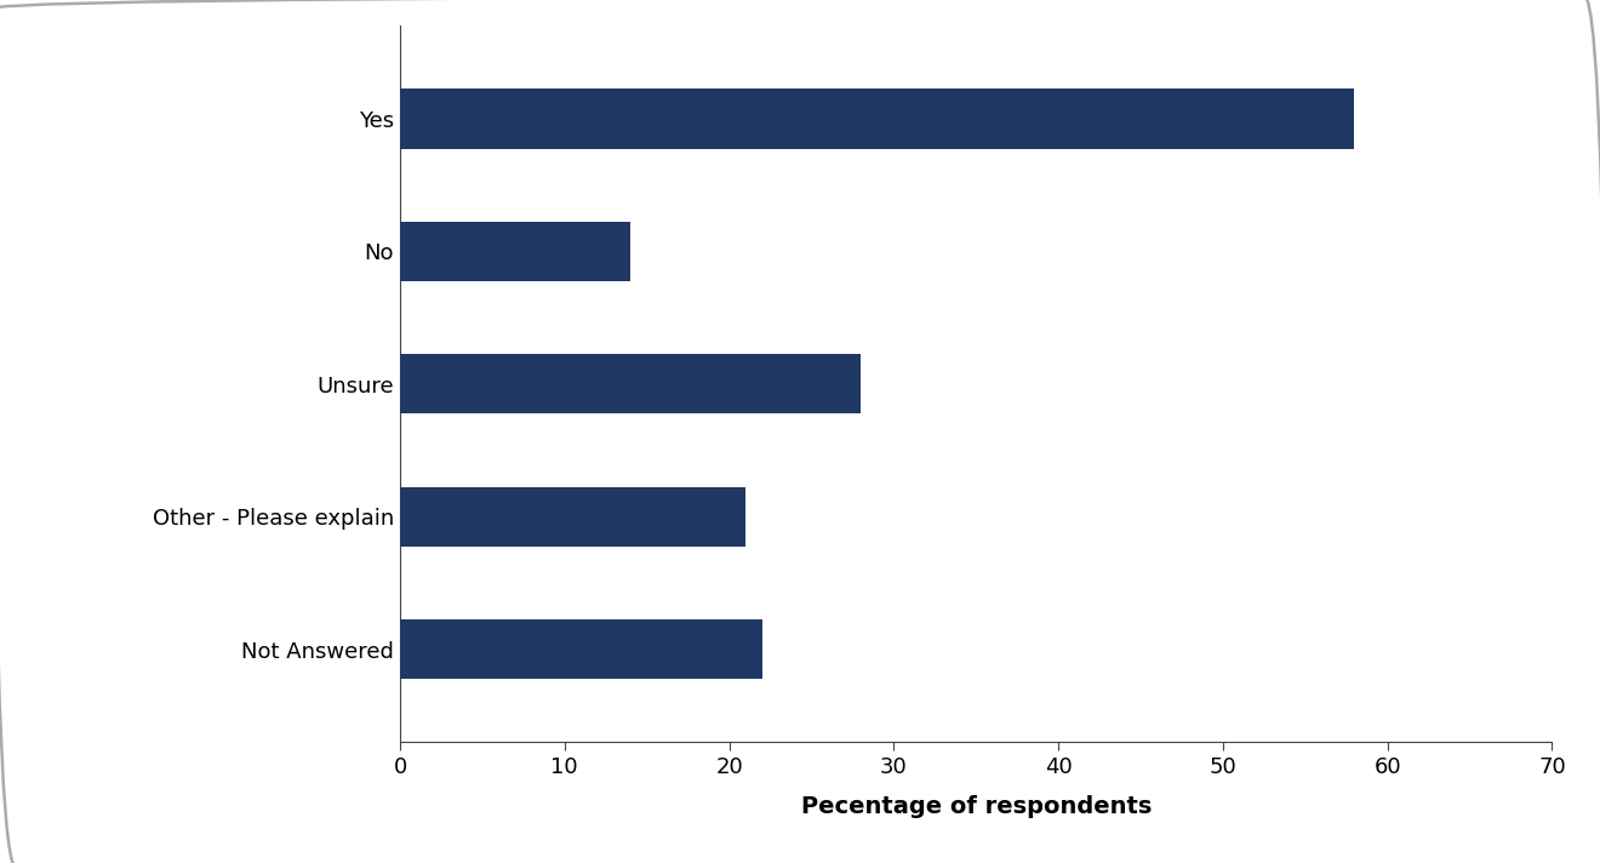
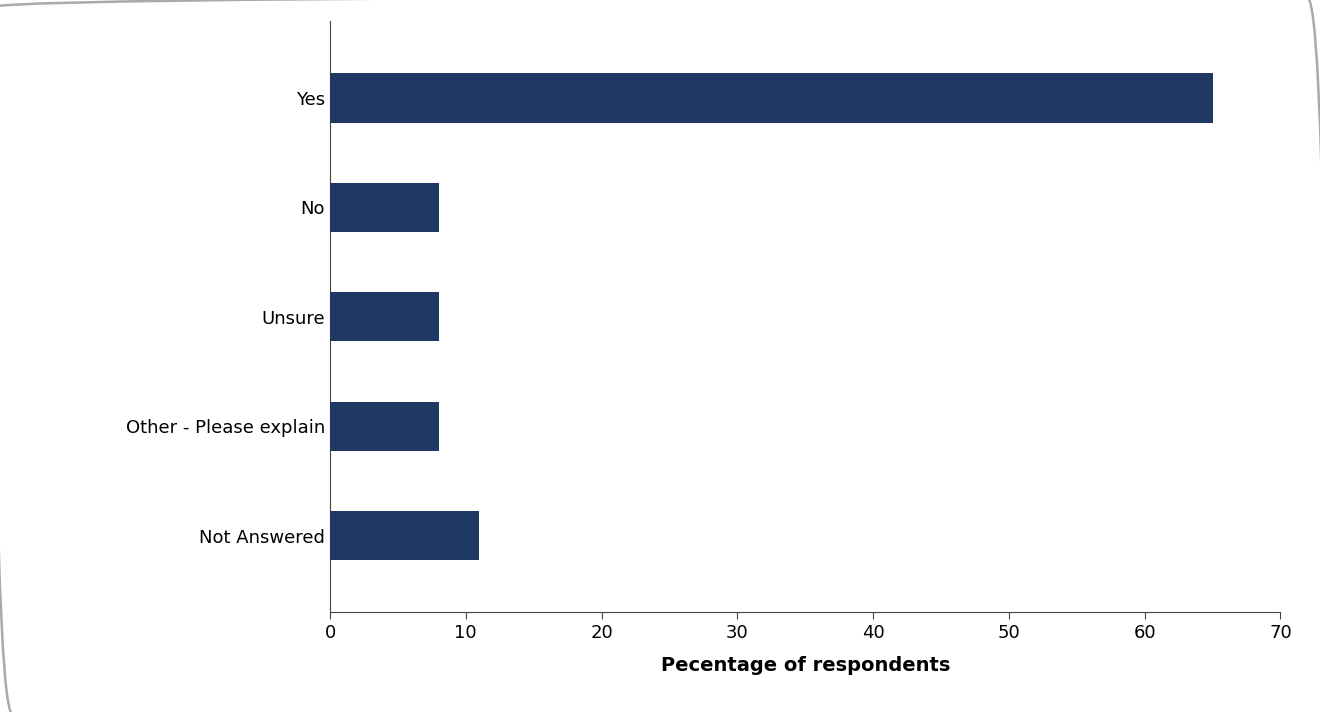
Yes: 58 -> 65
No: 14 -> 8
Unsure: 28 -> 8
Other - Please explain: 21 -> 8
Not Answered: 22 -> 11
